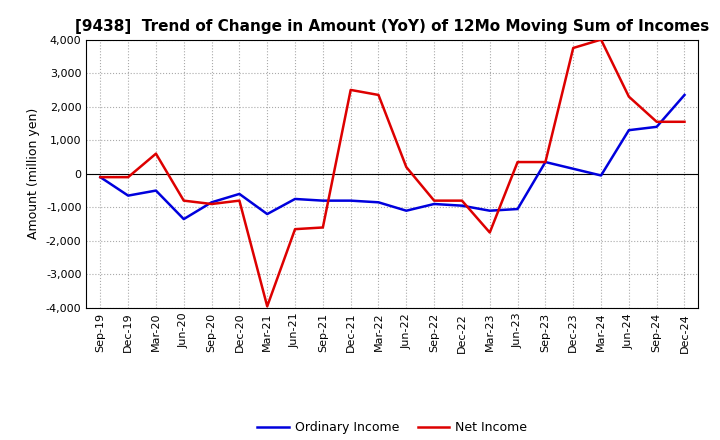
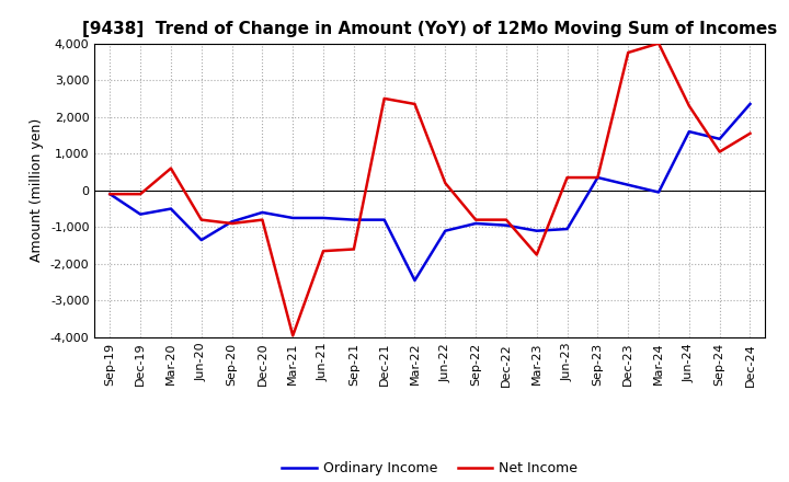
Ordinary Income/Mar-21: -1,200 -> -750
Ordinary Income/Mar-22: -850 -> -2,450
Ordinary Income/Jun-24: 1,300 -> 1,600
Net Income/Sep-24: 1,550 -> 1,050
